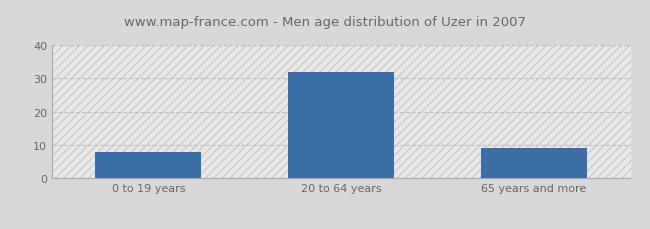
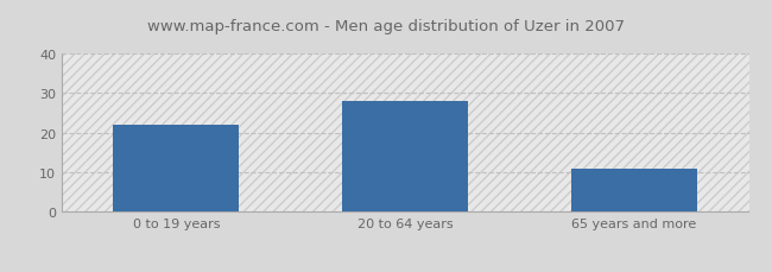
0 to 19 years: 8 -> 22
20 to 64 years: 32 -> 28
65 years and more: 9 -> 11
